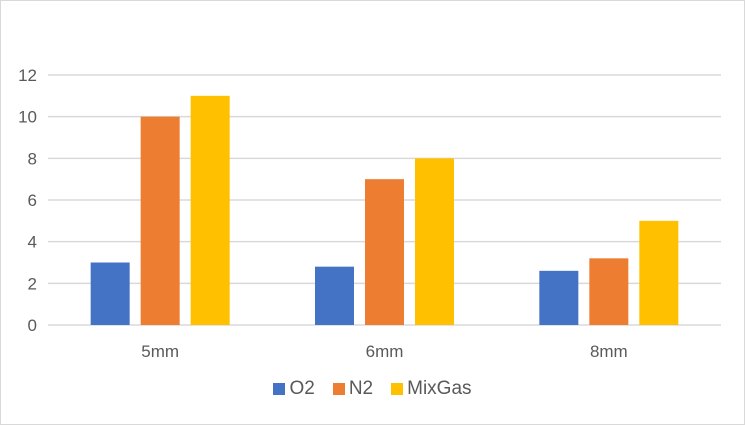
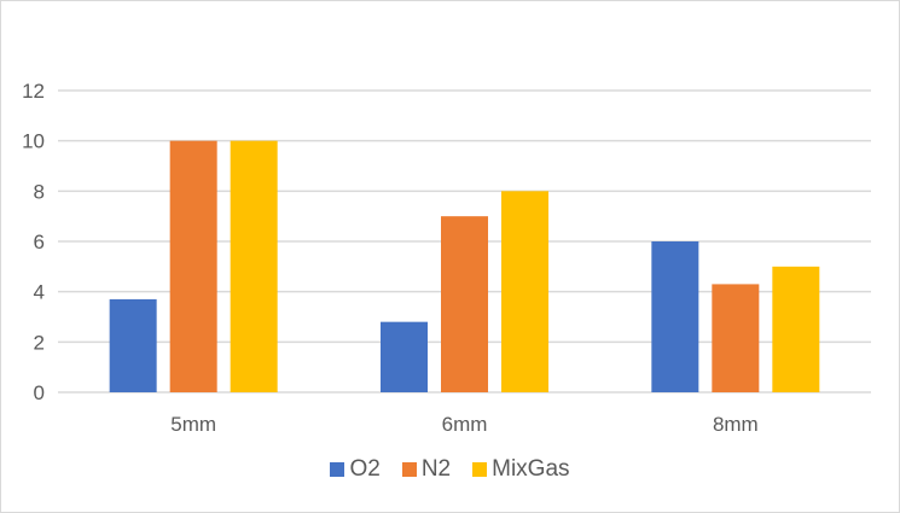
O2/5mm: 3.0 -> 3.7
MixGas/5mm: 11 -> 10
O2/8mm: 2.6 -> 6.0
N2/8mm: 3.2 -> 4.3
